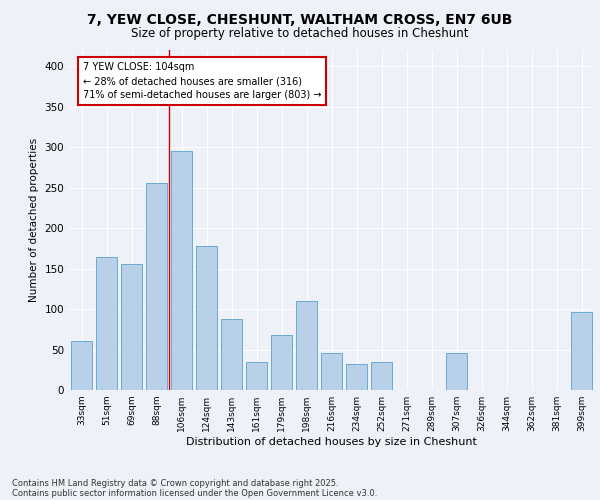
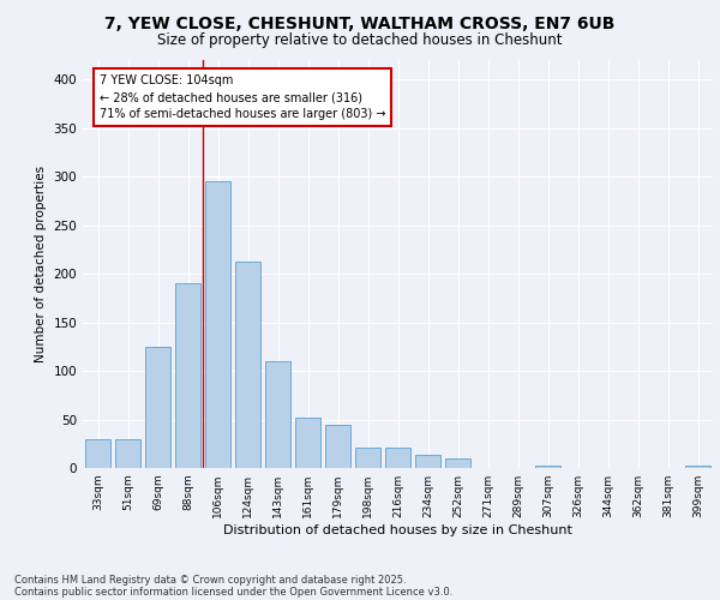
33sqm: 60 -> 30
51sqm: 164 -> 30
69sqm: 156 -> 125
88sqm: 256 -> 190
124sqm: 178 -> 213
143sqm: 88 -> 110
161sqm: 34 -> 52
179sqm: 68 -> 44
198sqm: 110 -> 21
216sqm: 46 -> 21
234sqm: 32 -> 14
252sqm: 34 -> 10
307sqm: 46 -> 2
399sqm: 96 -> 2
